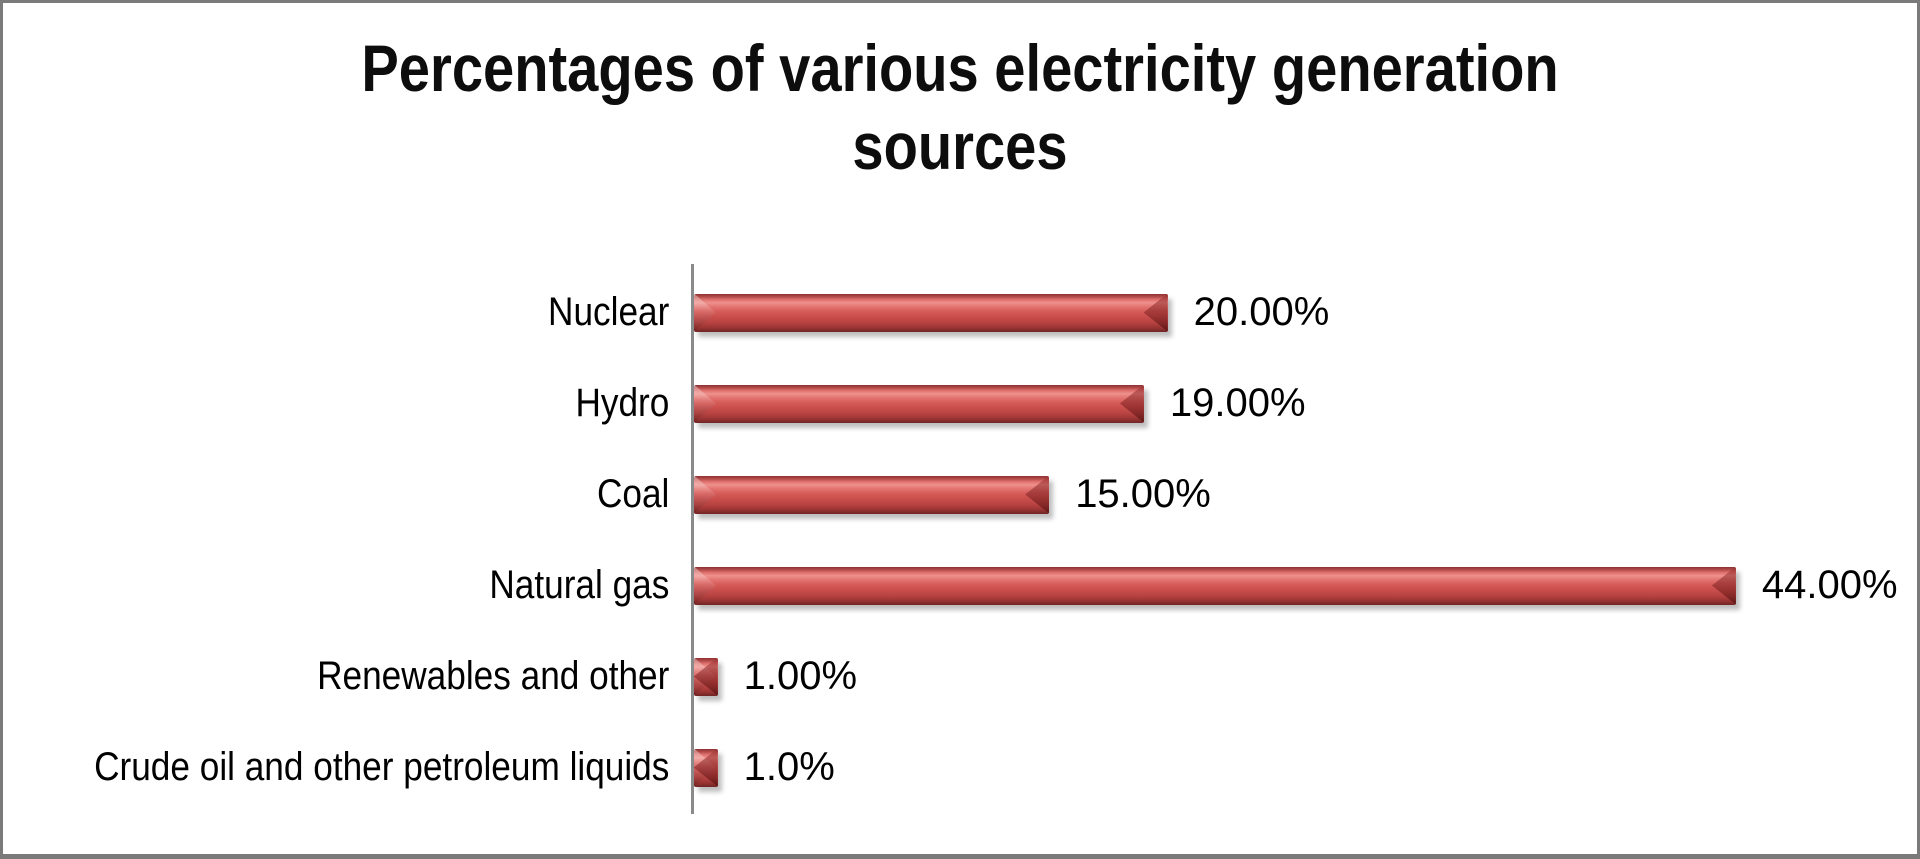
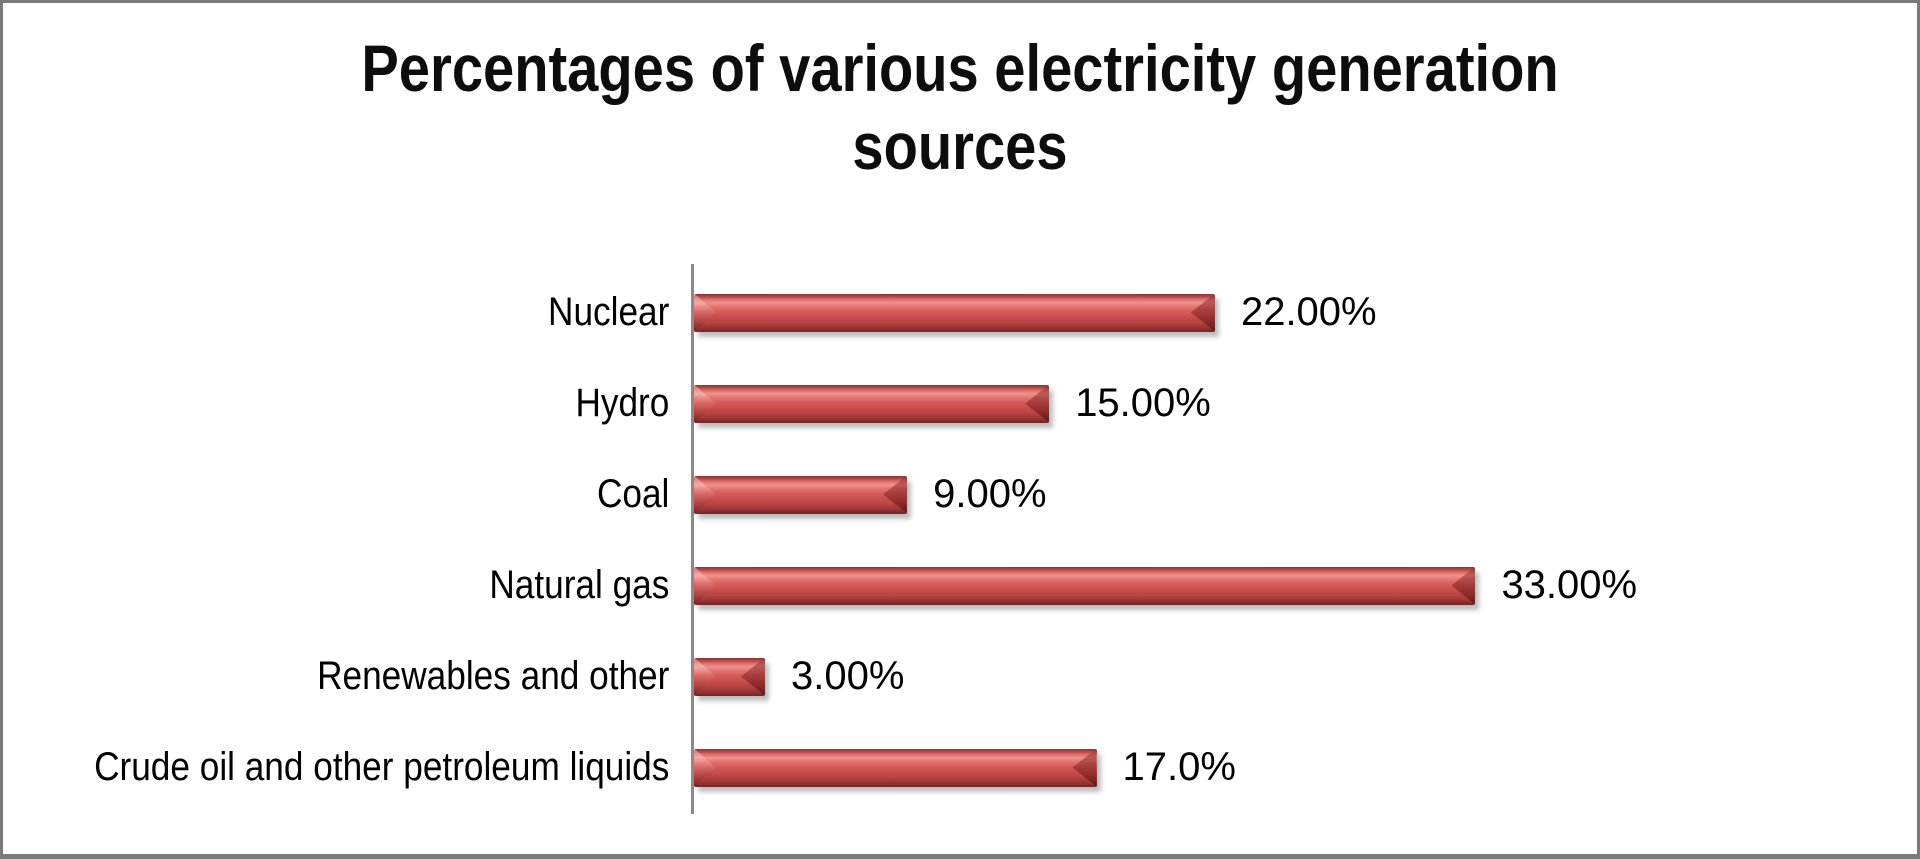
Nuclear: 20.00% -> 22.00%
Hydro: 19.00% -> 15.00%
Coal: 15.00% -> 9.00%
Natural gas: 44.00% -> 33.00%
Renewables and other: 1.00% -> 3.00%
Crude oil and other petroleum liquids: 1.0% -> 17.0%
